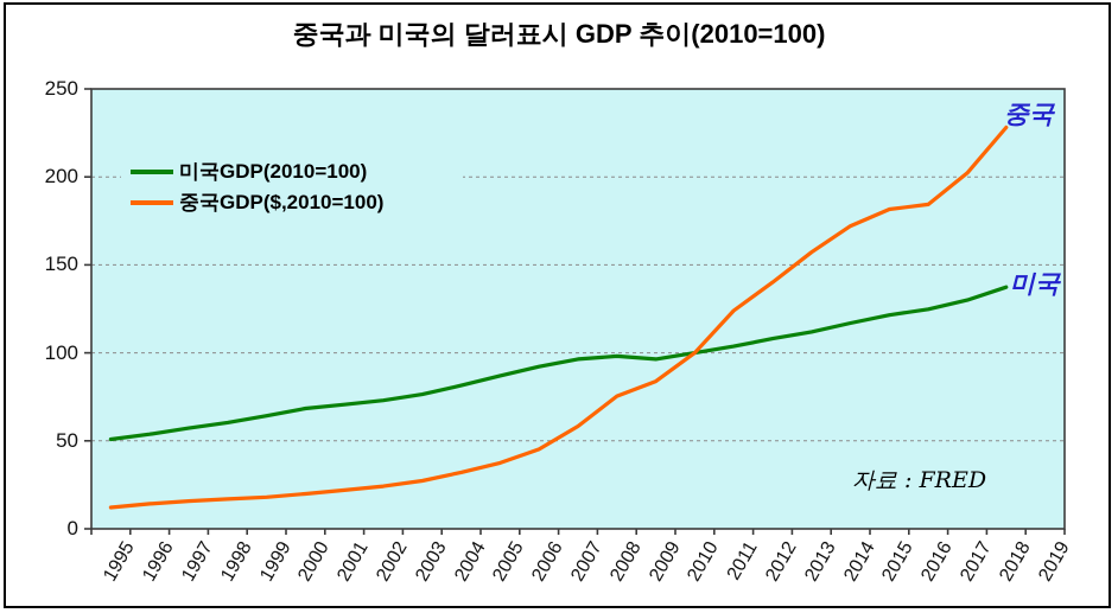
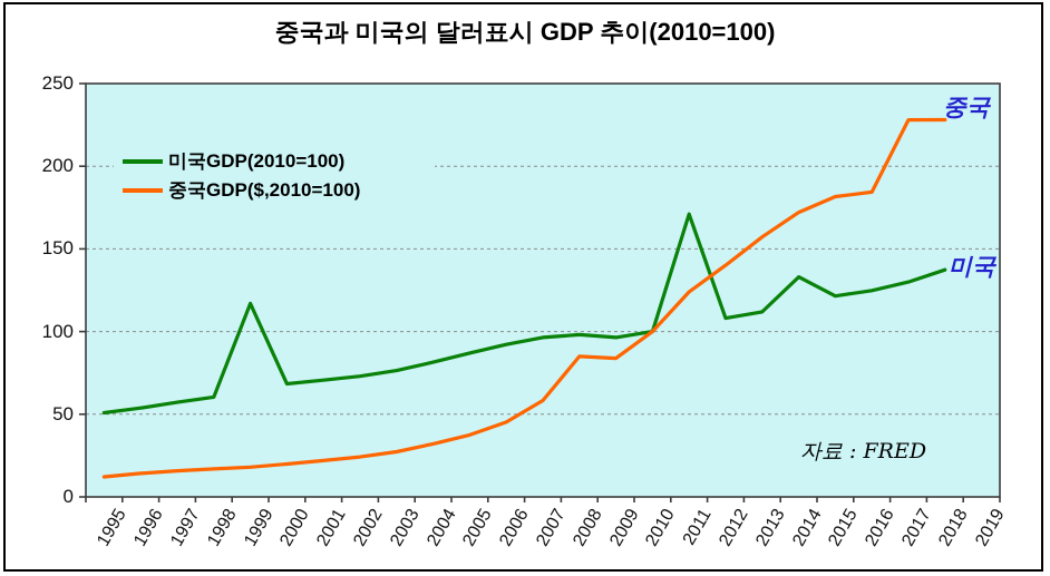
미국GDP(2010=100)/1999: 64 -> 117
중국GDP($,2010=100)/2008: 75 -> 85
미국GDP(2010=100)/2011: 104 -> 171
미국GDP(2010=100)/2014: 117 -> 133
중국GDP($,2010=100)/2017: 202 -> 228
